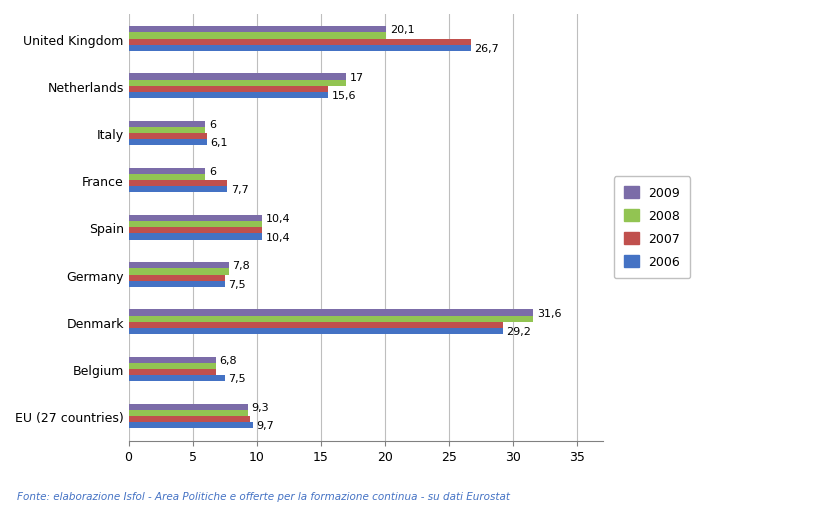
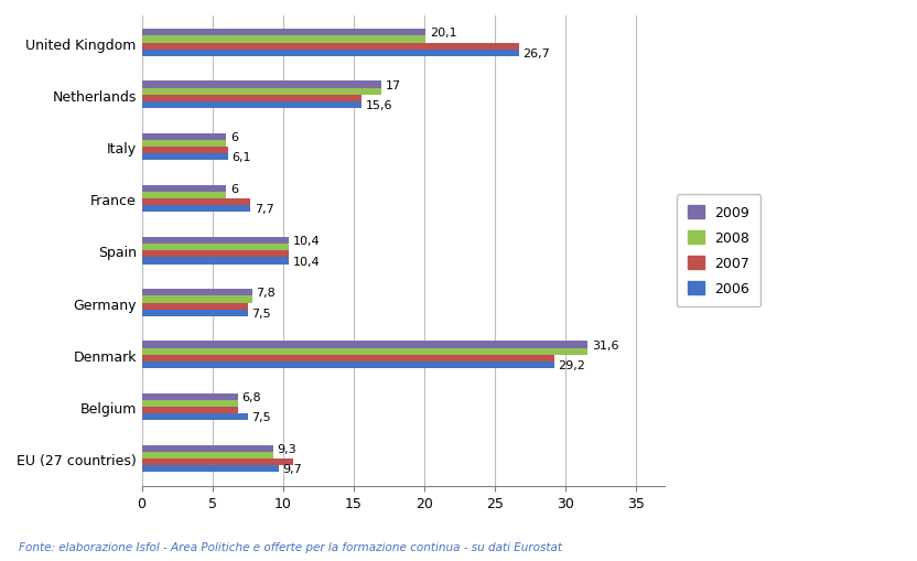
2007/EU (27 countries): 9.5 -> 10.7
